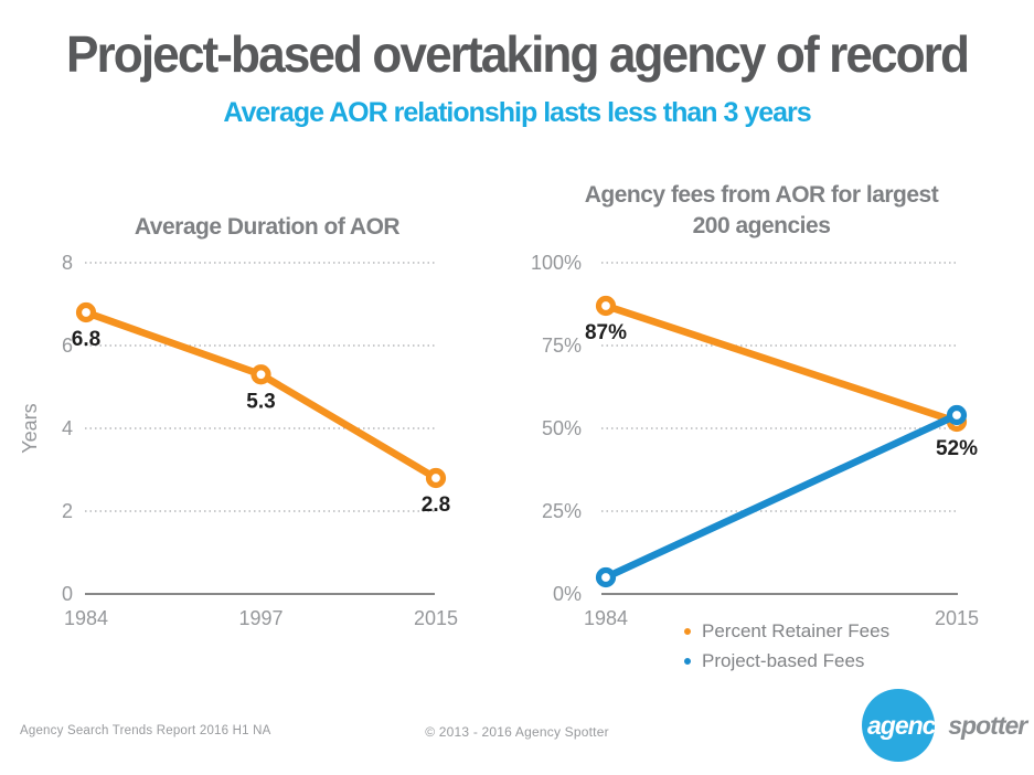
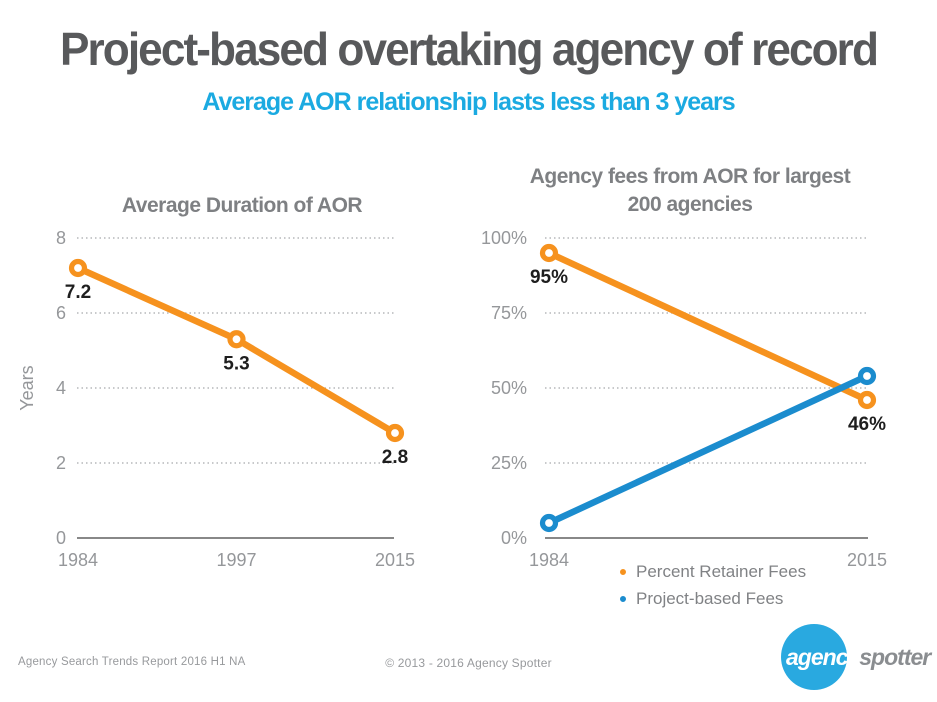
Average Duration of AOR/1984: 6.8 -> 7.2
Agency fees from AOR for largest 200 agencies/Percent Retainer Fees/1984: 87% -> 95%
Agency fees from AOR for largest 200 agencies/Percent Retainer Fees/2015: 52% -> 46%
